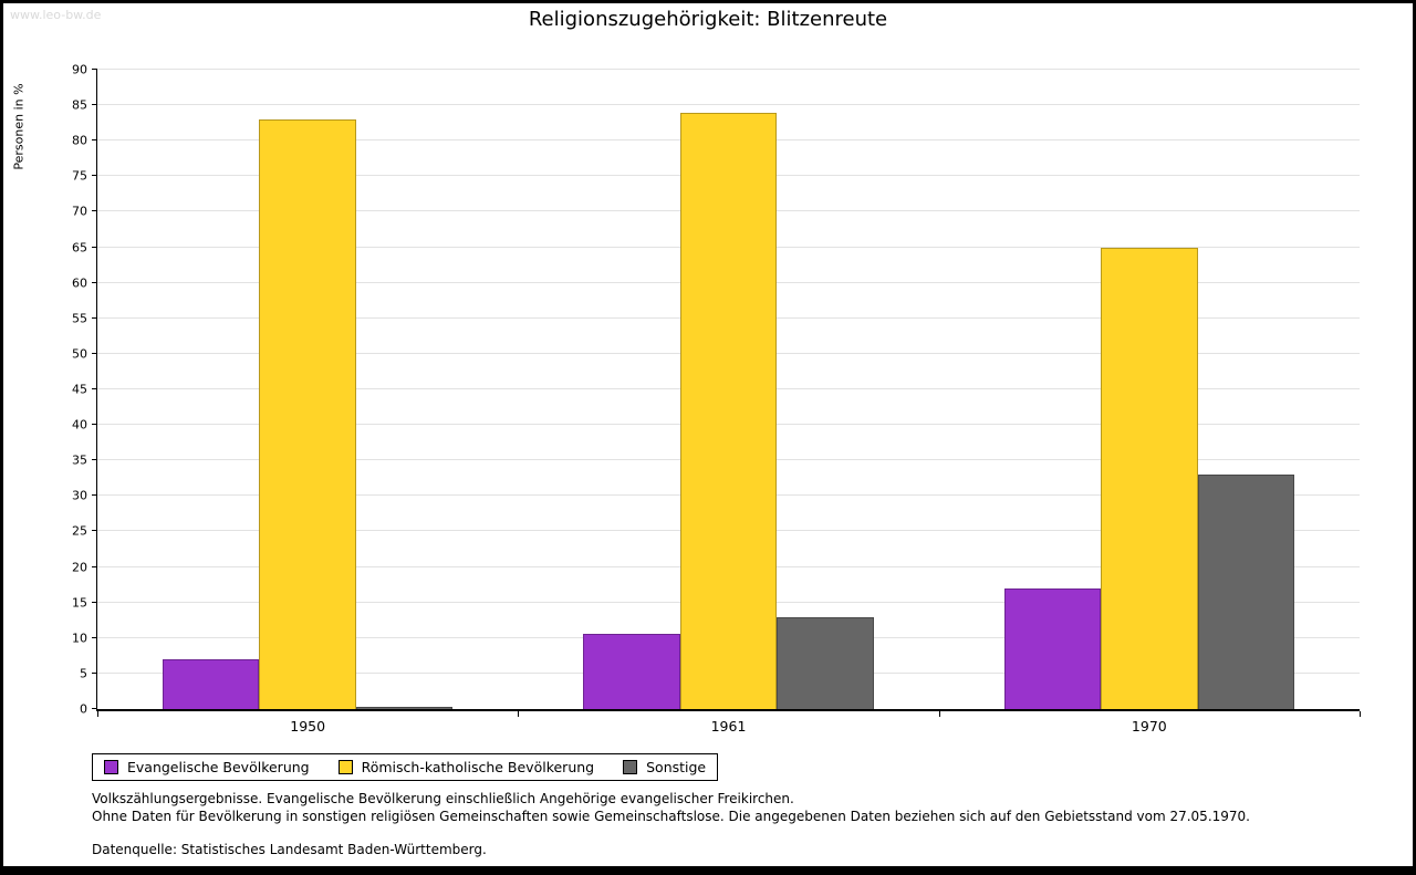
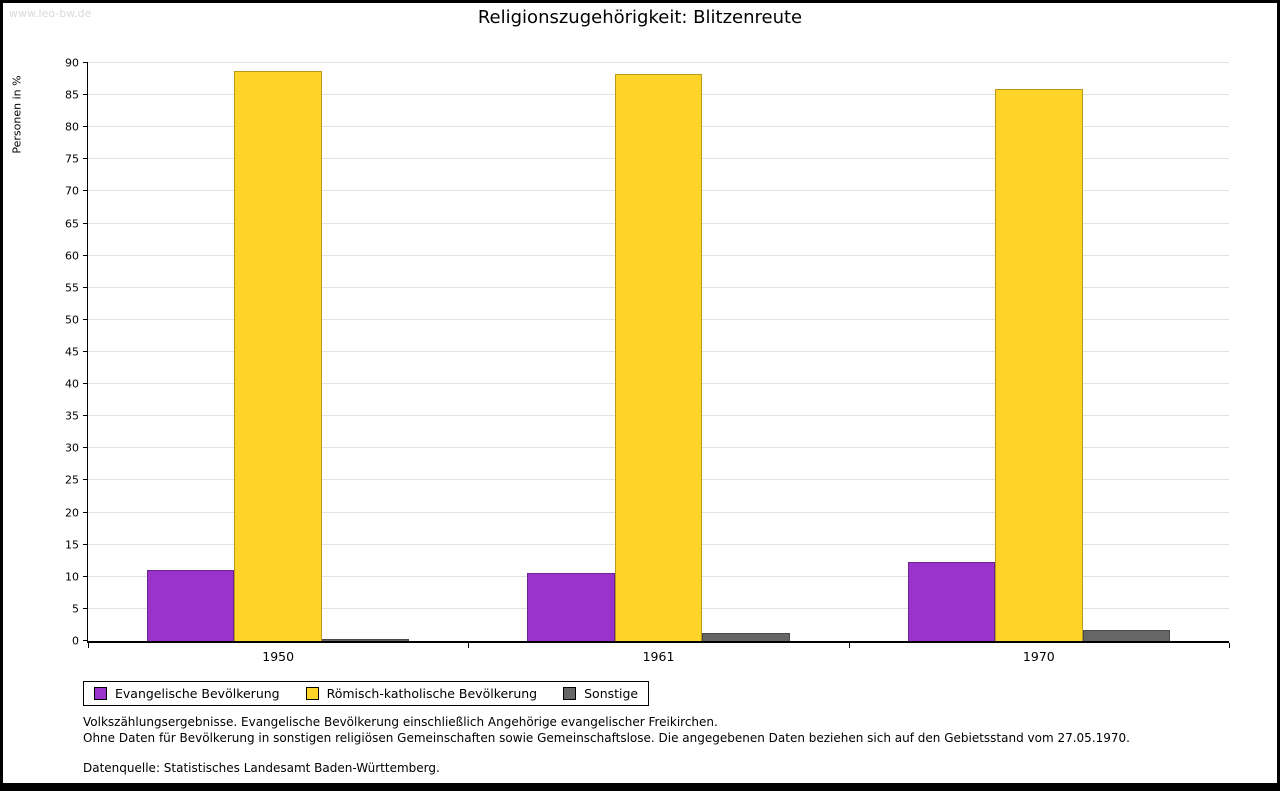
Evangelische Bevölkerung/1950: 7 -> 11
Römisch-katholische Bevölkerung/1950: 83 -> 89
Römisch-katholische Bevölkerung/1961: 84 -> 88
Sonstige/1961: 13 -> 1
Evangelische Bevölkerung/1970: 17 -> 12
Römisch-katholische Bevölkerung/1970: 65 -> 86
Sonstige/1970: 33 -> 2
